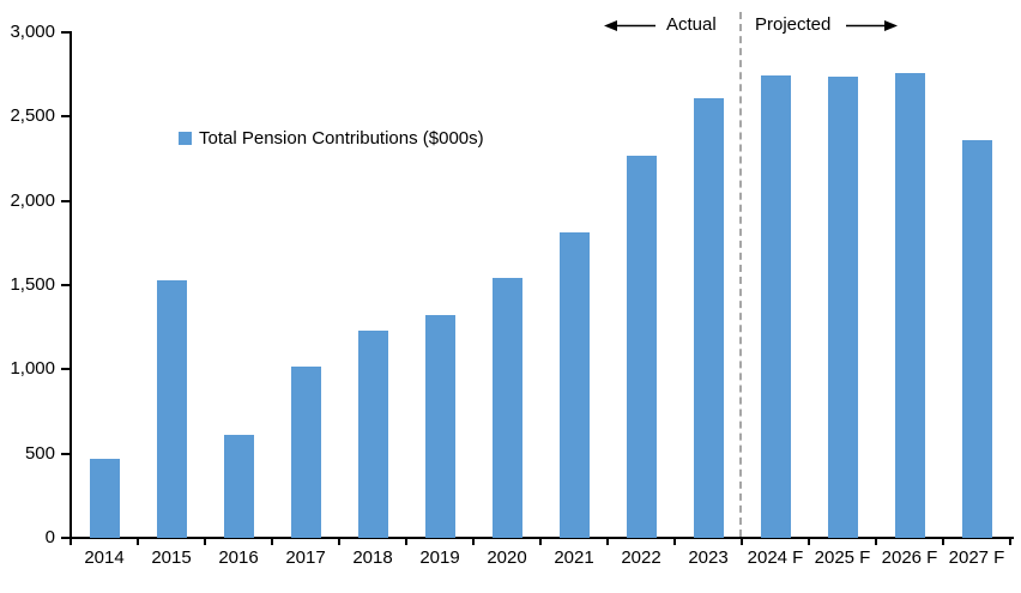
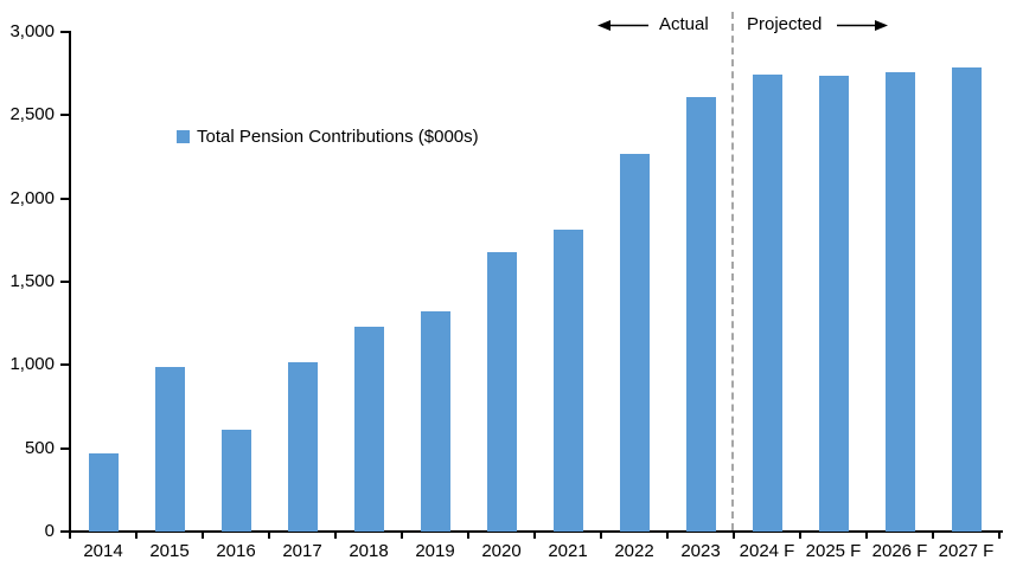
2015: 1530 -> 990
2020: 1540 -> 1680
2027 F: 2360 -> 2790
